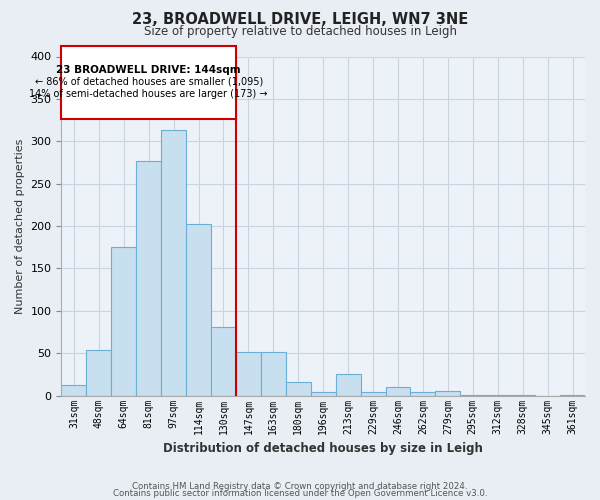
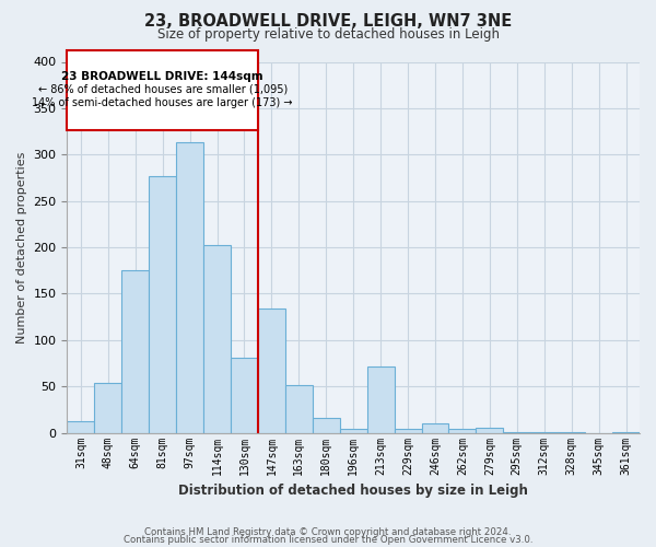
147sqm: 52 -> 134
213sqm: 25 -> 72
